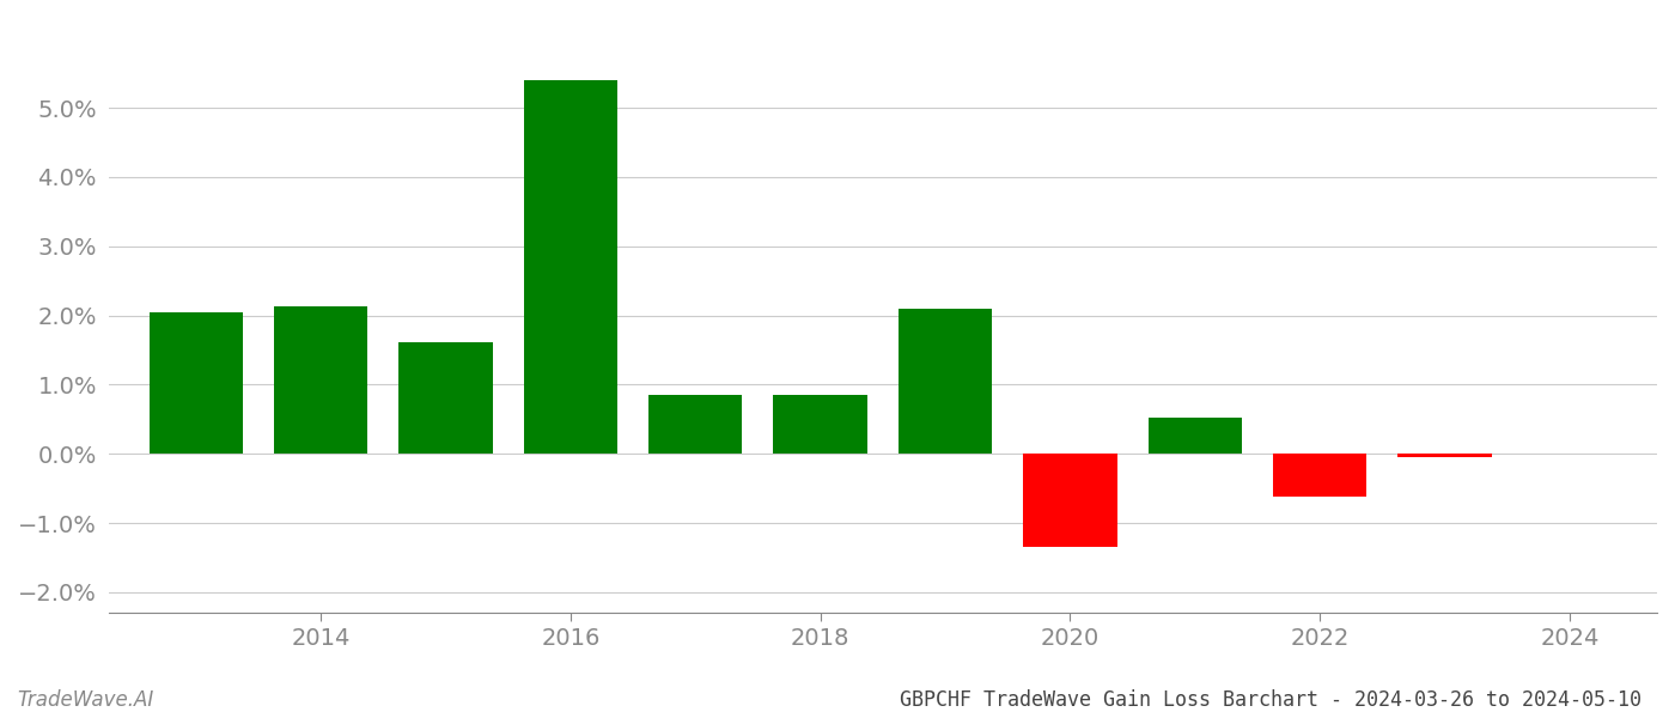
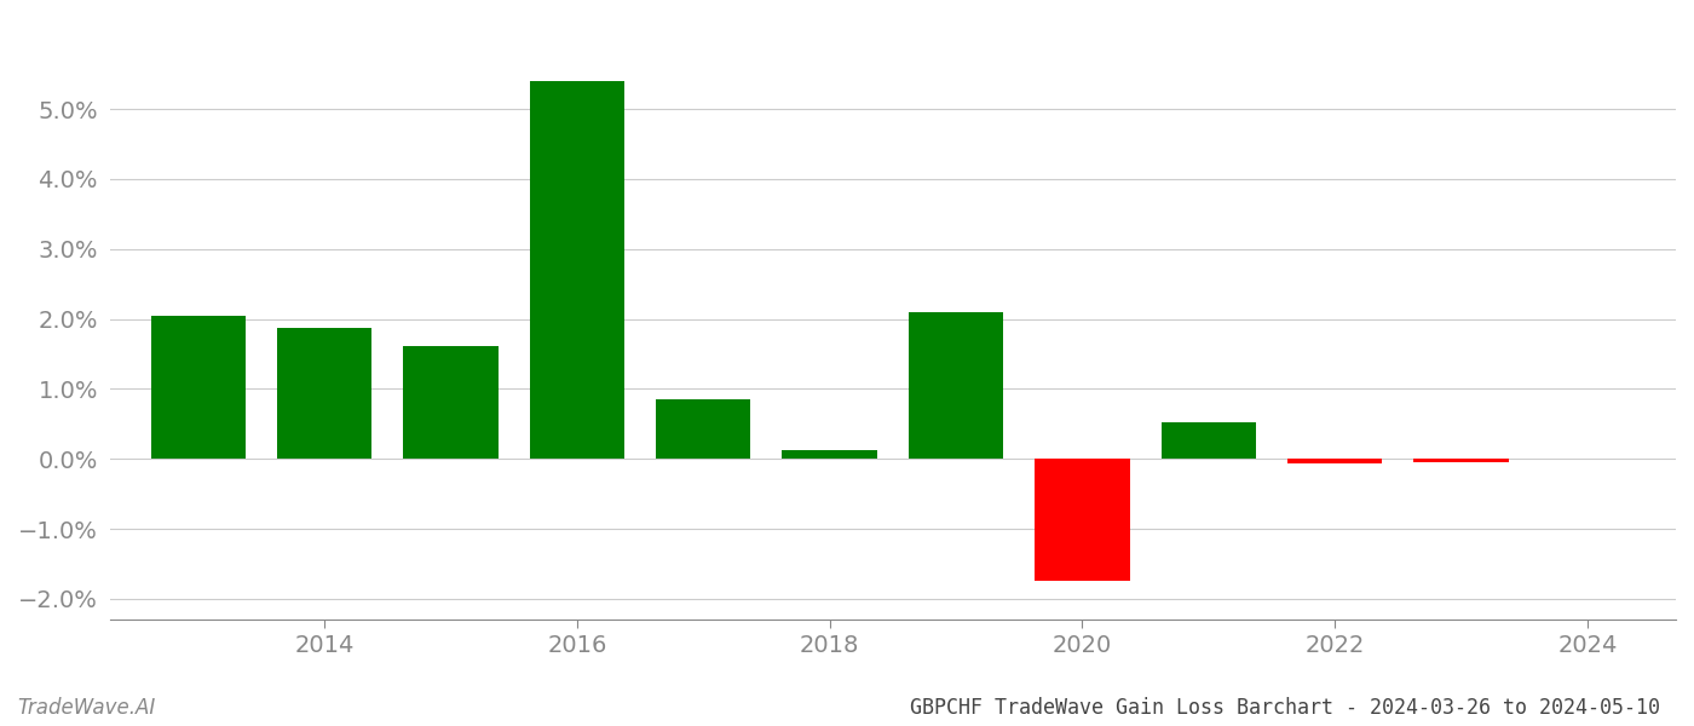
2014: 2.14% -> 1.88%
2018: 0.86% -> 0.13%
2020: -1.34% -> -1.75%
2022: -0.62% -> -0.07%
